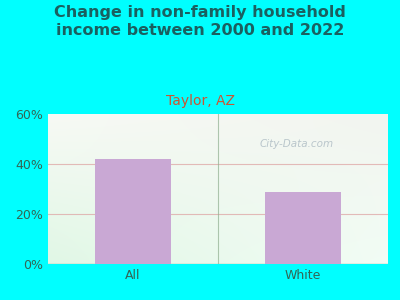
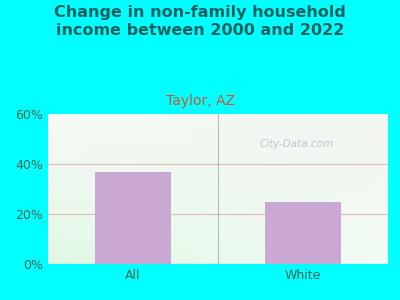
All: 42% -> 37%
White: 29% -> 25%
